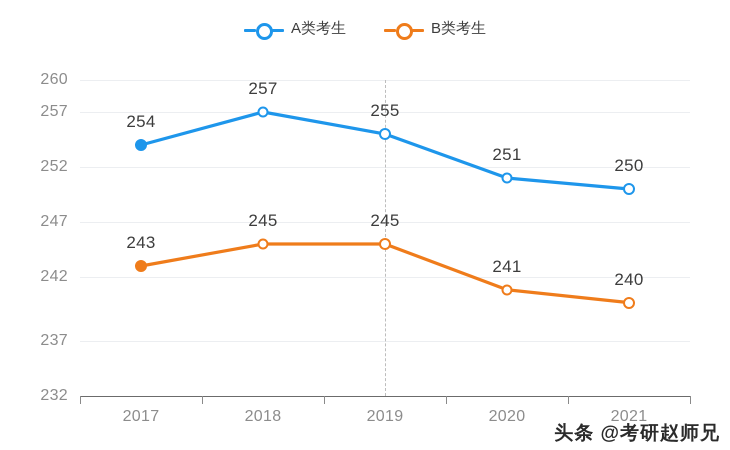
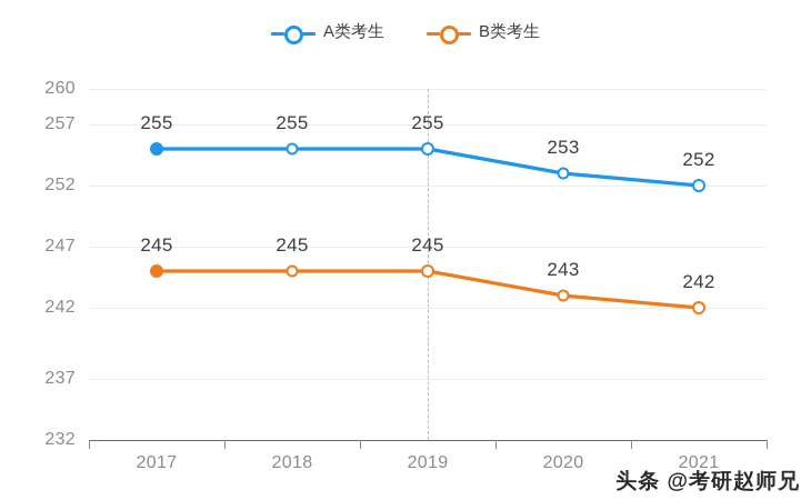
A类考生/2017: 254 -> 255
B类考生/2017: 243 -> 245
A类考生/2018: 257 -> 255
A类考生/2020: 251 -> 253
B类考生/2020: 241 -> 243
A类考生/2021: 250 -> 252
B类考生/2021: 240 -> 242
